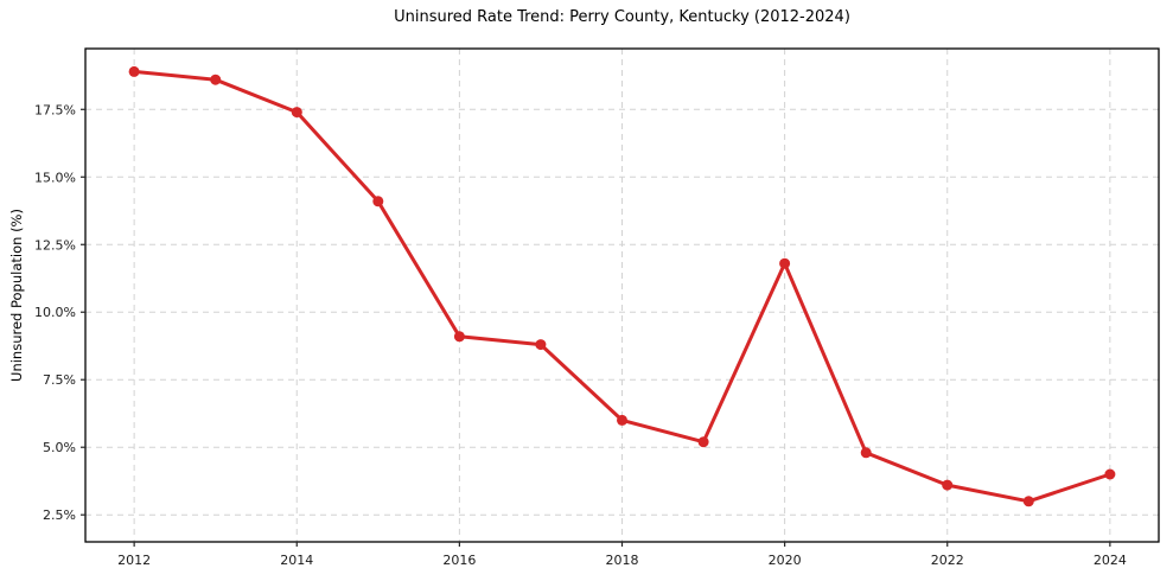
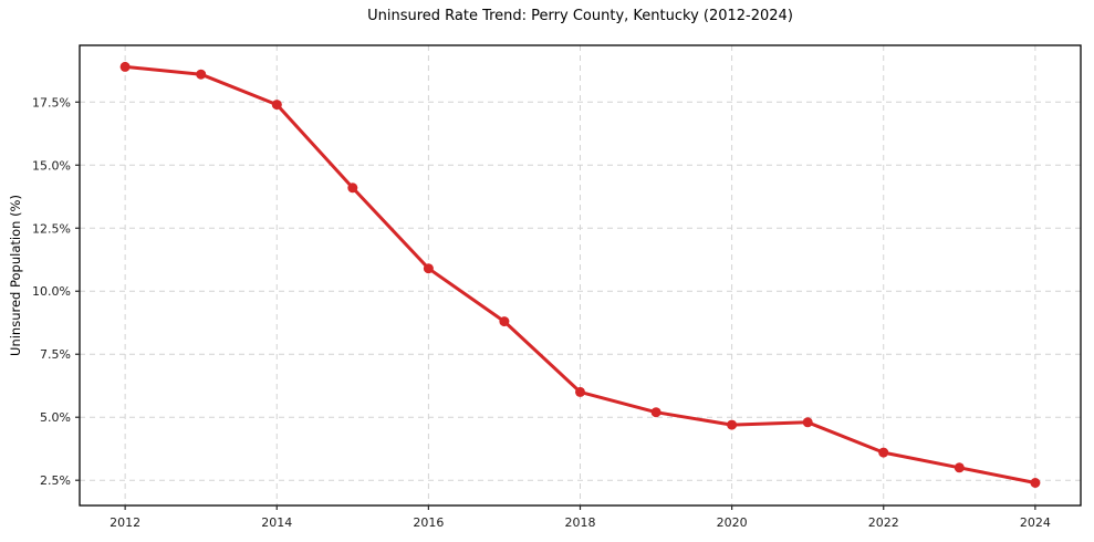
2016: 9.1% -> 10.9%
2020: 11.8% -> 4.7%
2024: 4.0% -> 2.4%
